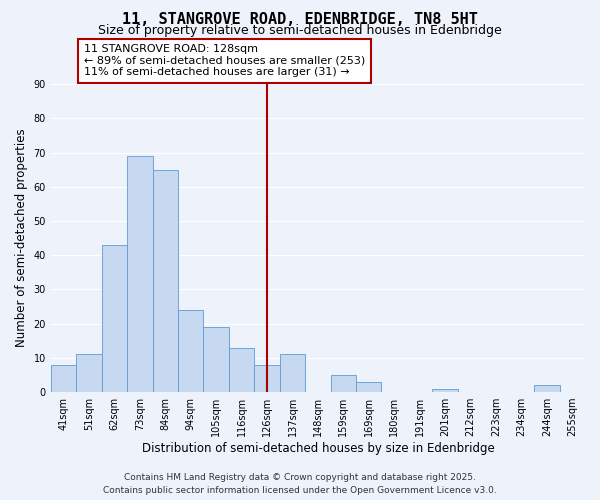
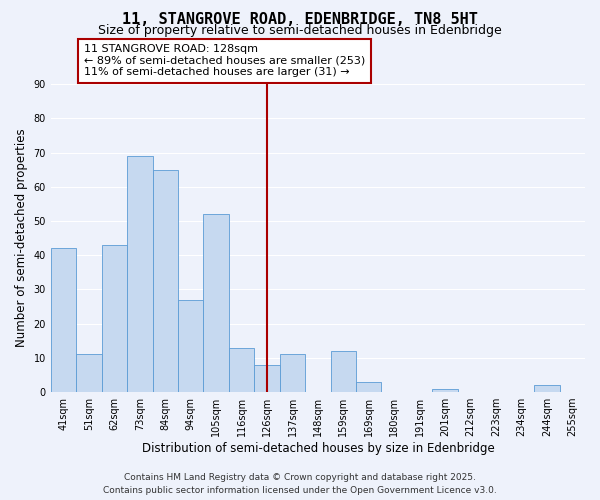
41sqm: 8 -> 42
94sqm: 24 -> 27
105sqm: 19 -> 52
159sqm: 5 -> 12
